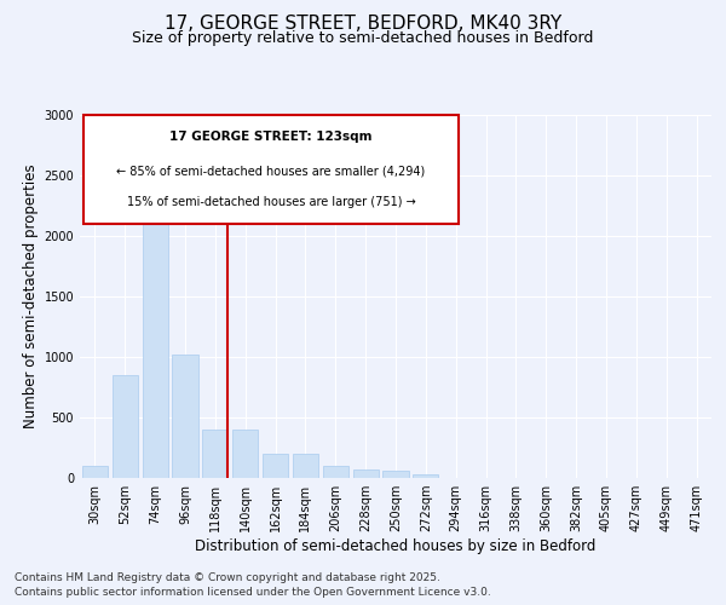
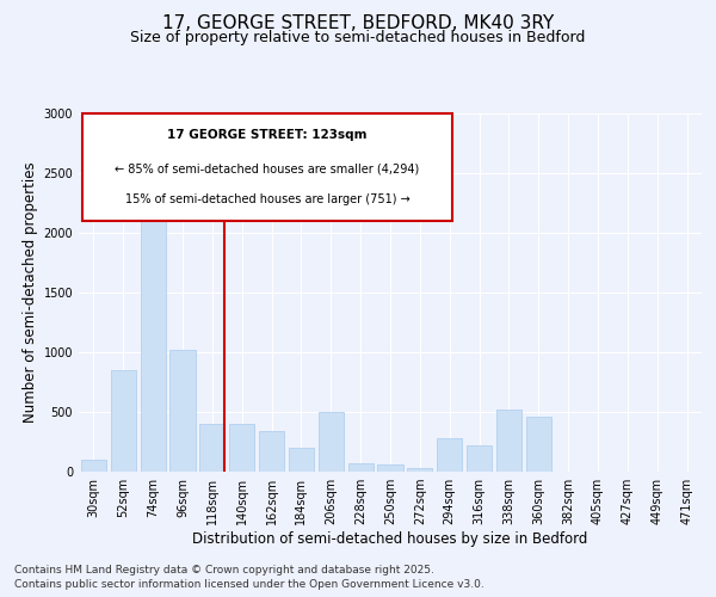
162sqm: 200 -> 340
206sqm: 100 -> 500
294sqm: 0 -> 280
316sqm: 0 -> 220
338sqm: 0 -> 520
360sqm: 0 -> 460
